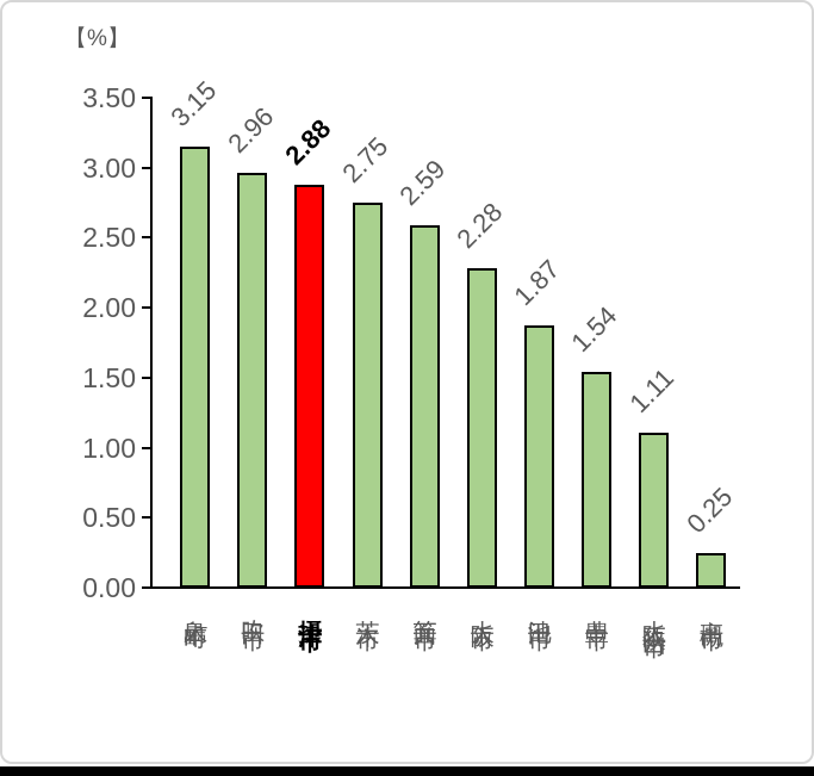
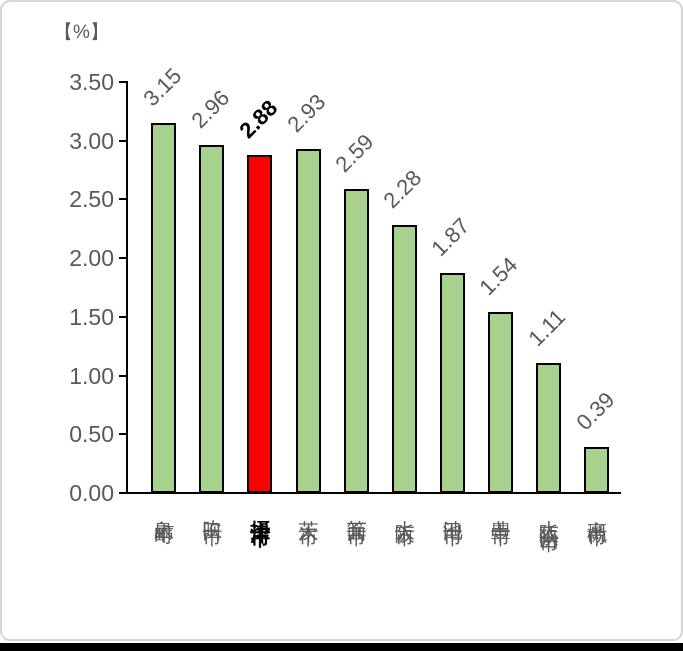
茨木市: 2.75 -> 2.93
高槻市: 0.25 -> 0.39
